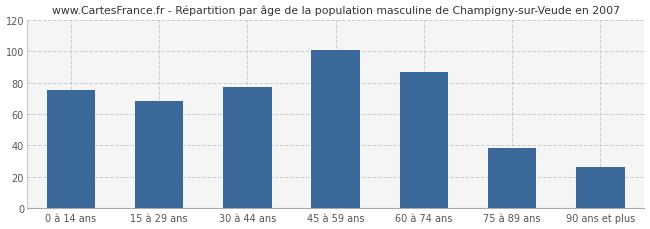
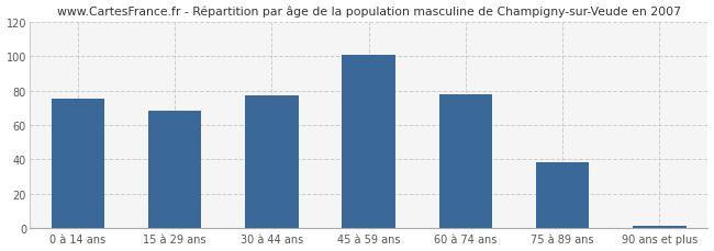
60 à 74 ans: 87 -> 78
90 ans et plus: 26 -> 1
